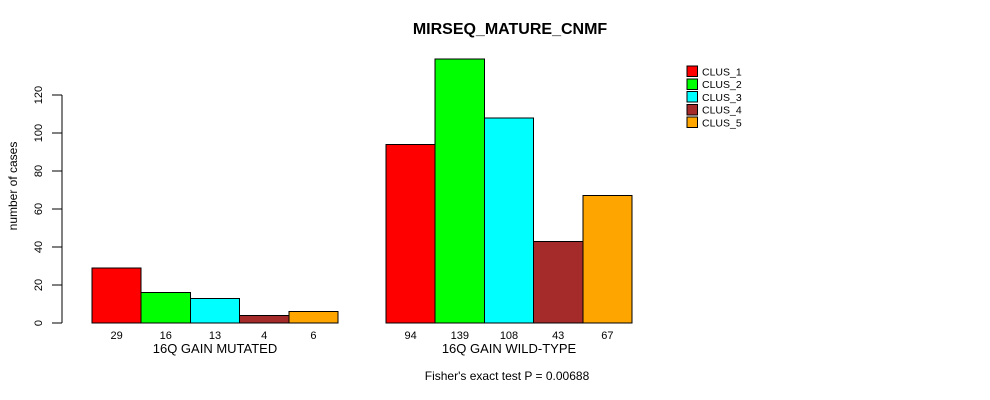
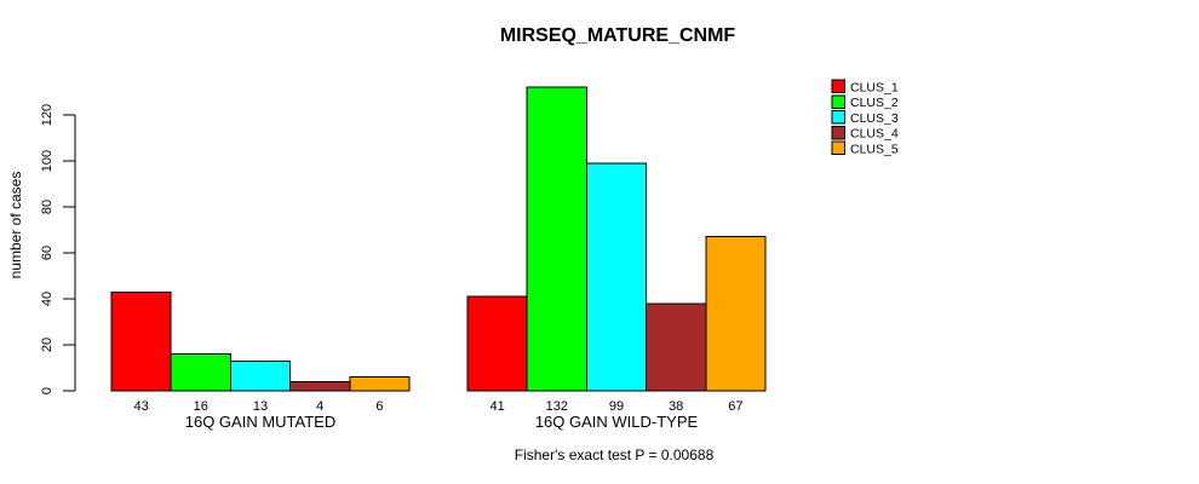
CLUS_1/16Q GAIN MUTATED: 29 -> 43
CLUS_1/16Q GAIN WILD-TYPE: 94 -> 41
CLUS_2/16Q GAIN WILD-TYPE: 139 -> 132
CLUS_3/16Q GAIN WILD-TYPE: 108 -> 99
CLUS_4/16Q GAIN WILD-TYPE: 43 -> 38
